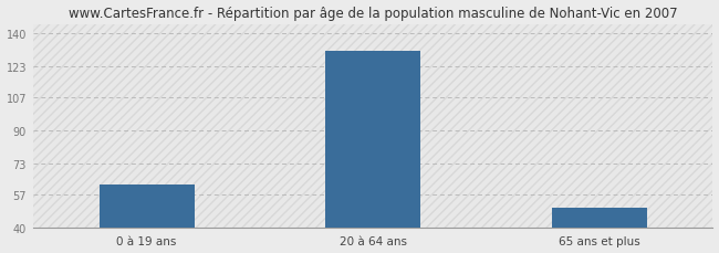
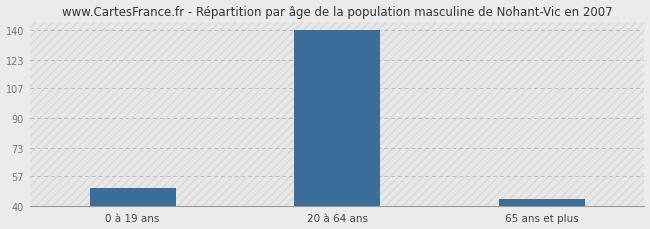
0 à 19 ans: 62 -> 50
20 à 64 ans: 131 -> 140
65 ans et plus: 50 -> 44
